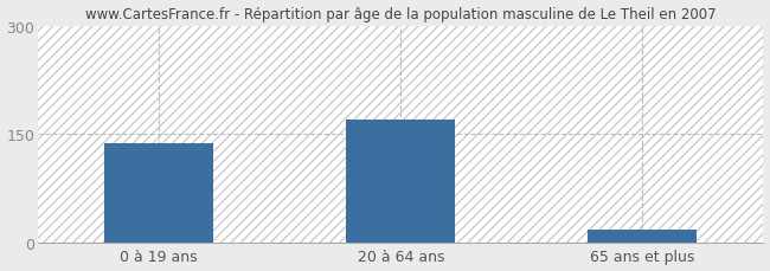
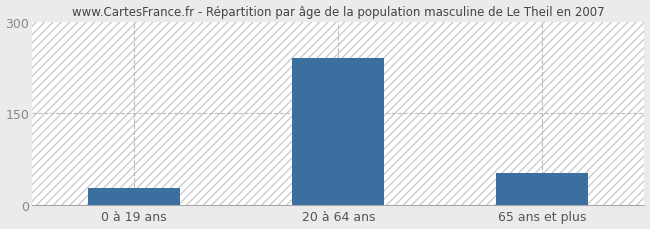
0 à 19 ans: 137 -> 28
20 à 64 ans: 170 -> 240
65 ans et plus: 17 -> 52
